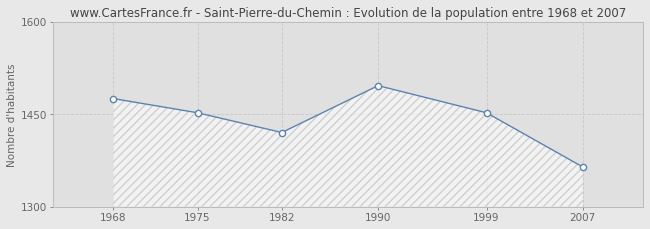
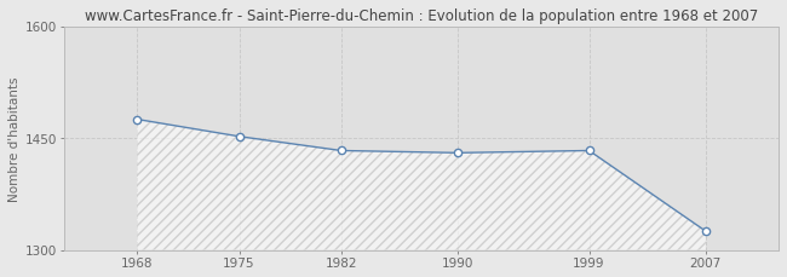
1982: 1420 -> 1433
1990: 1496 -> 1430
1999: 1452 -> 1433
2007: 1364 -> 1325
